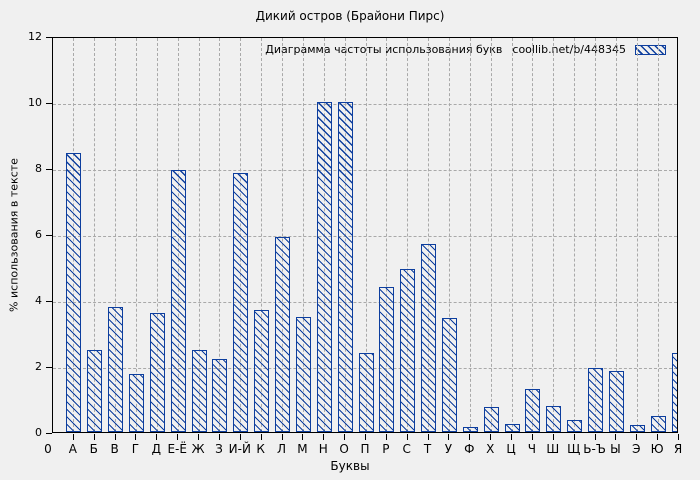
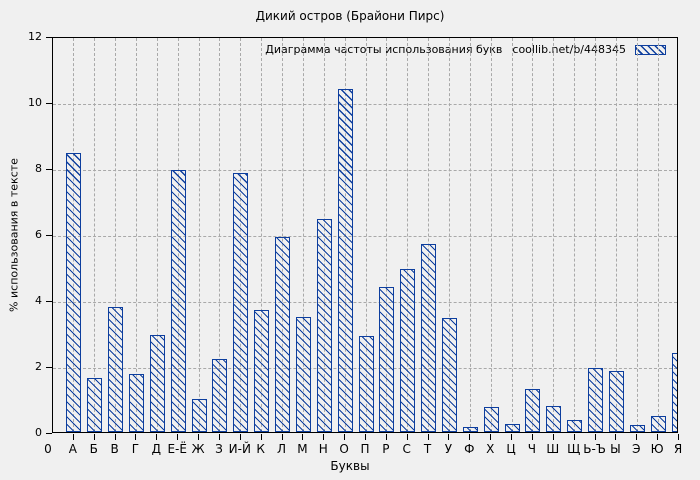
Б: 2.5 -> 1.6
Д: 3.6 -> 3.0
Ж: 2.5 -> 1.0
Н: 10.0 -> 6.5
О: 10.0 -> 10.4
П: 2.4 -> 2.9
